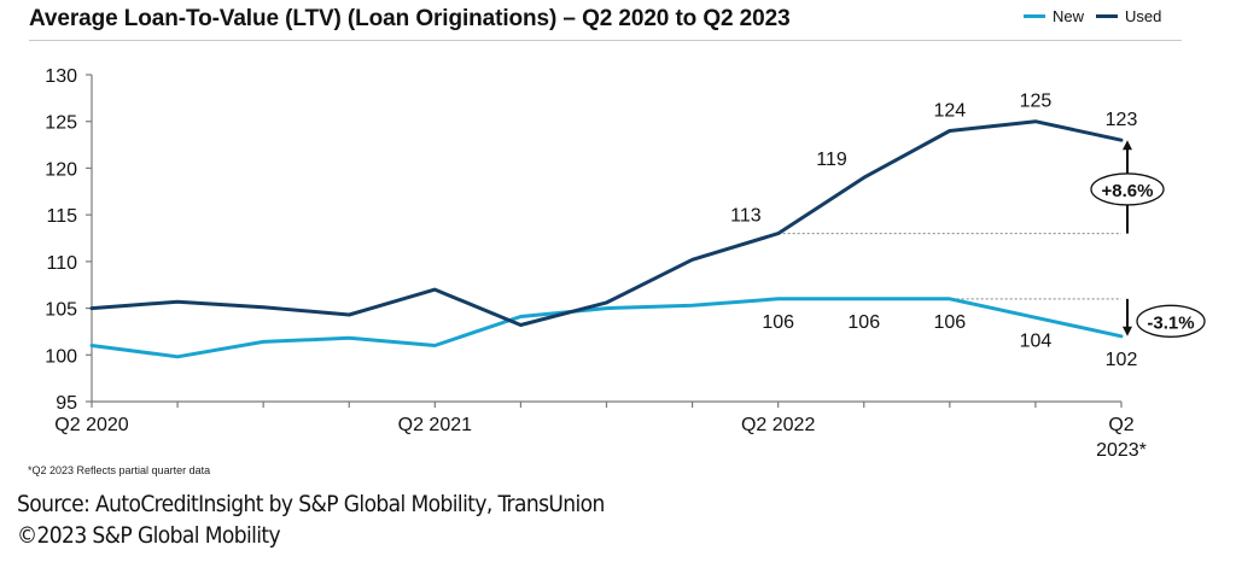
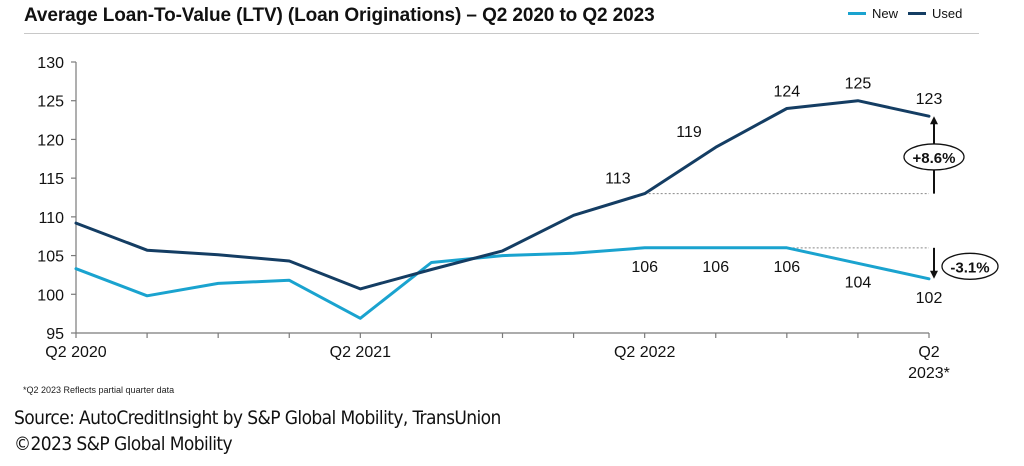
New/Q2 2020: 101 -> 103
Used/Q2 2020: 105 -> 109
New/Q2 2021: 101 -> 97
Used/Q2 2021: 107 -> 101
